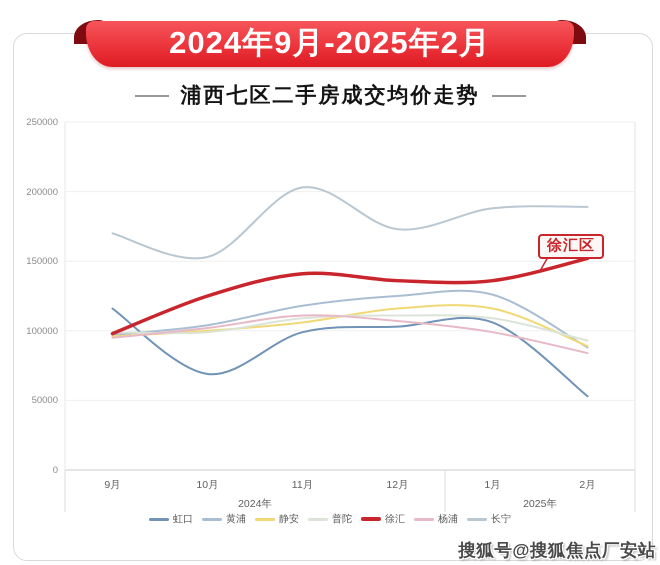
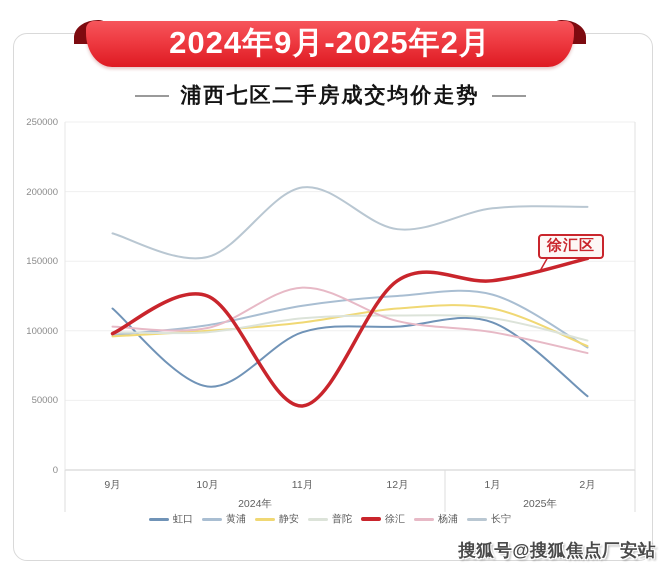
杨浦/9月: 95000 -> 103000
虹口/10月: 69000 -> 60000
徐汇/11月: 141000 -> 46000
杨浦/11月: 111000 -> 131000
